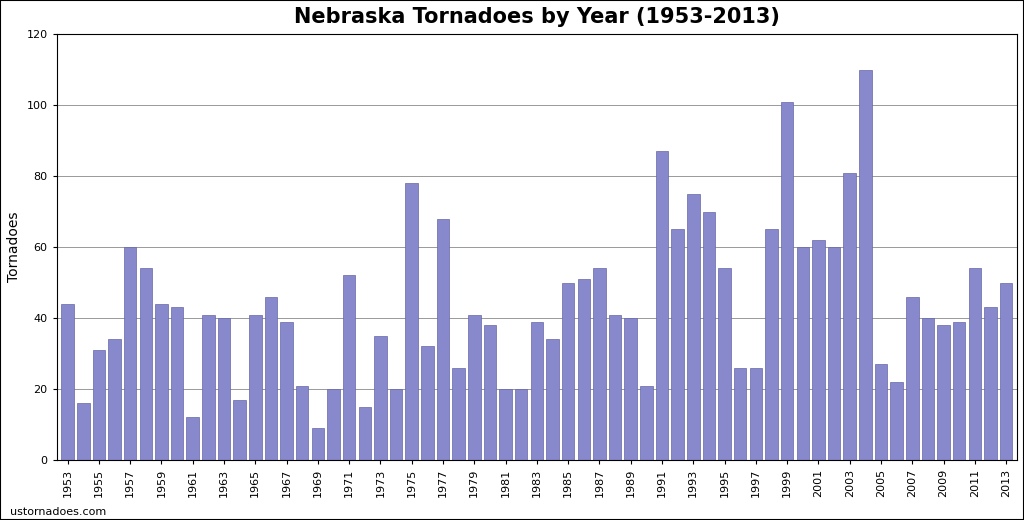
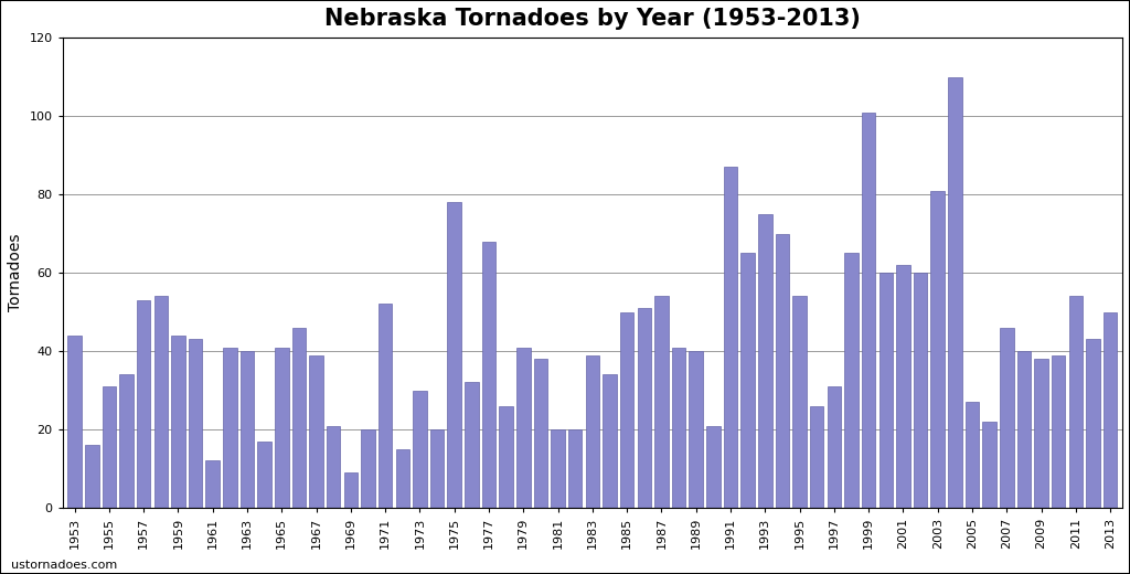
1957: 60 -> 53
1973: 35 -> 30
1997: 26 -> 31
